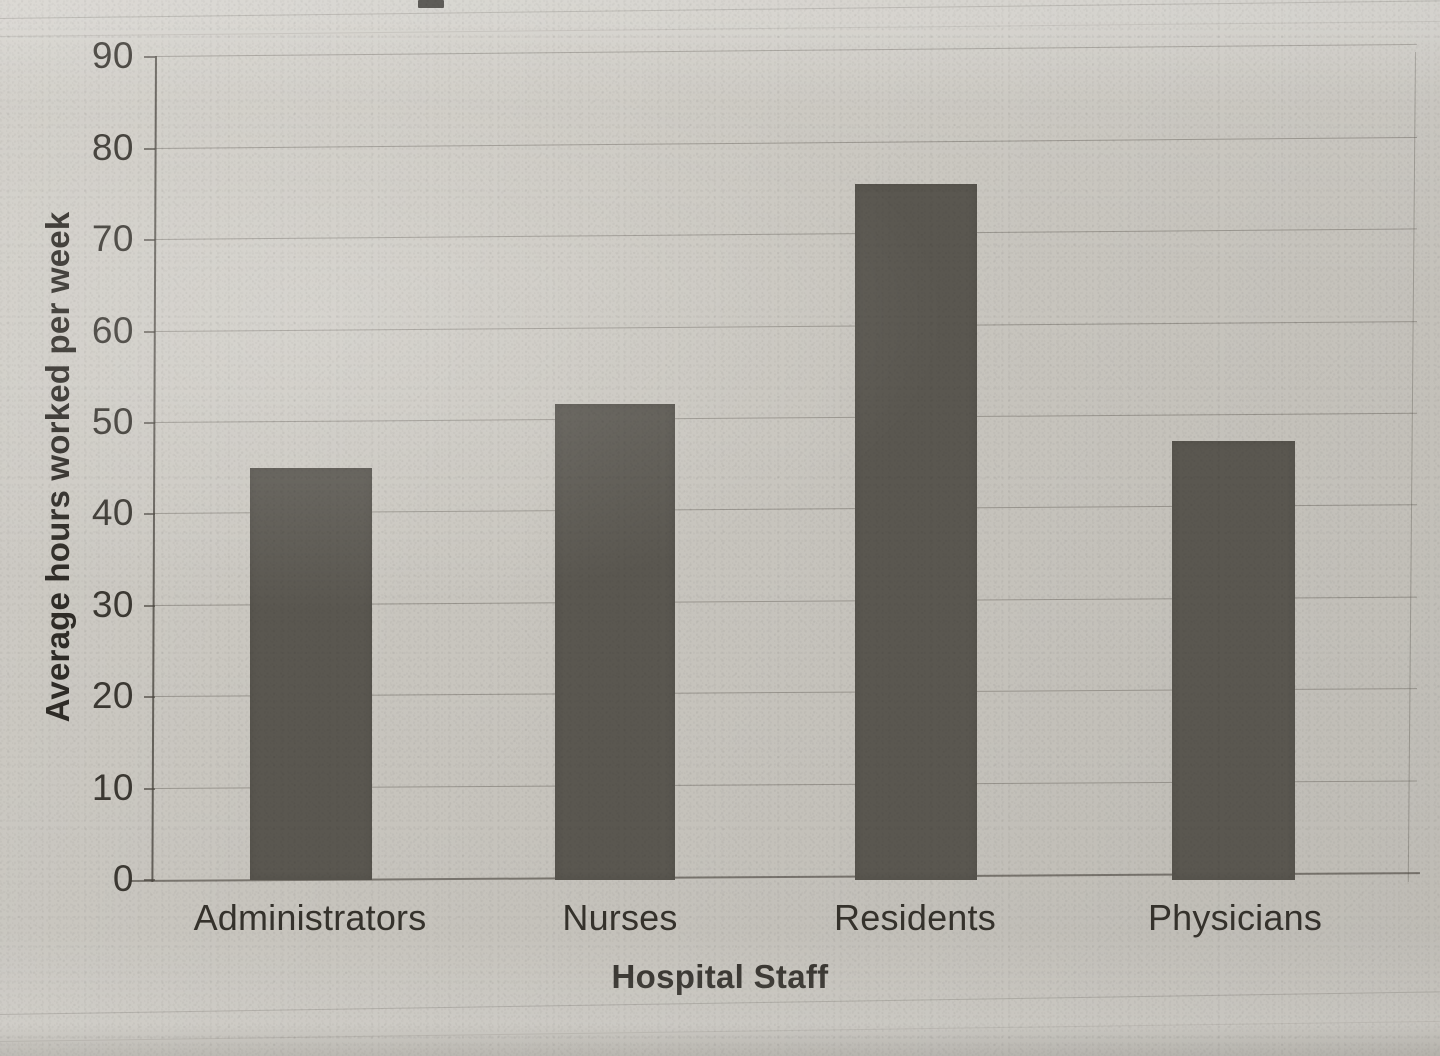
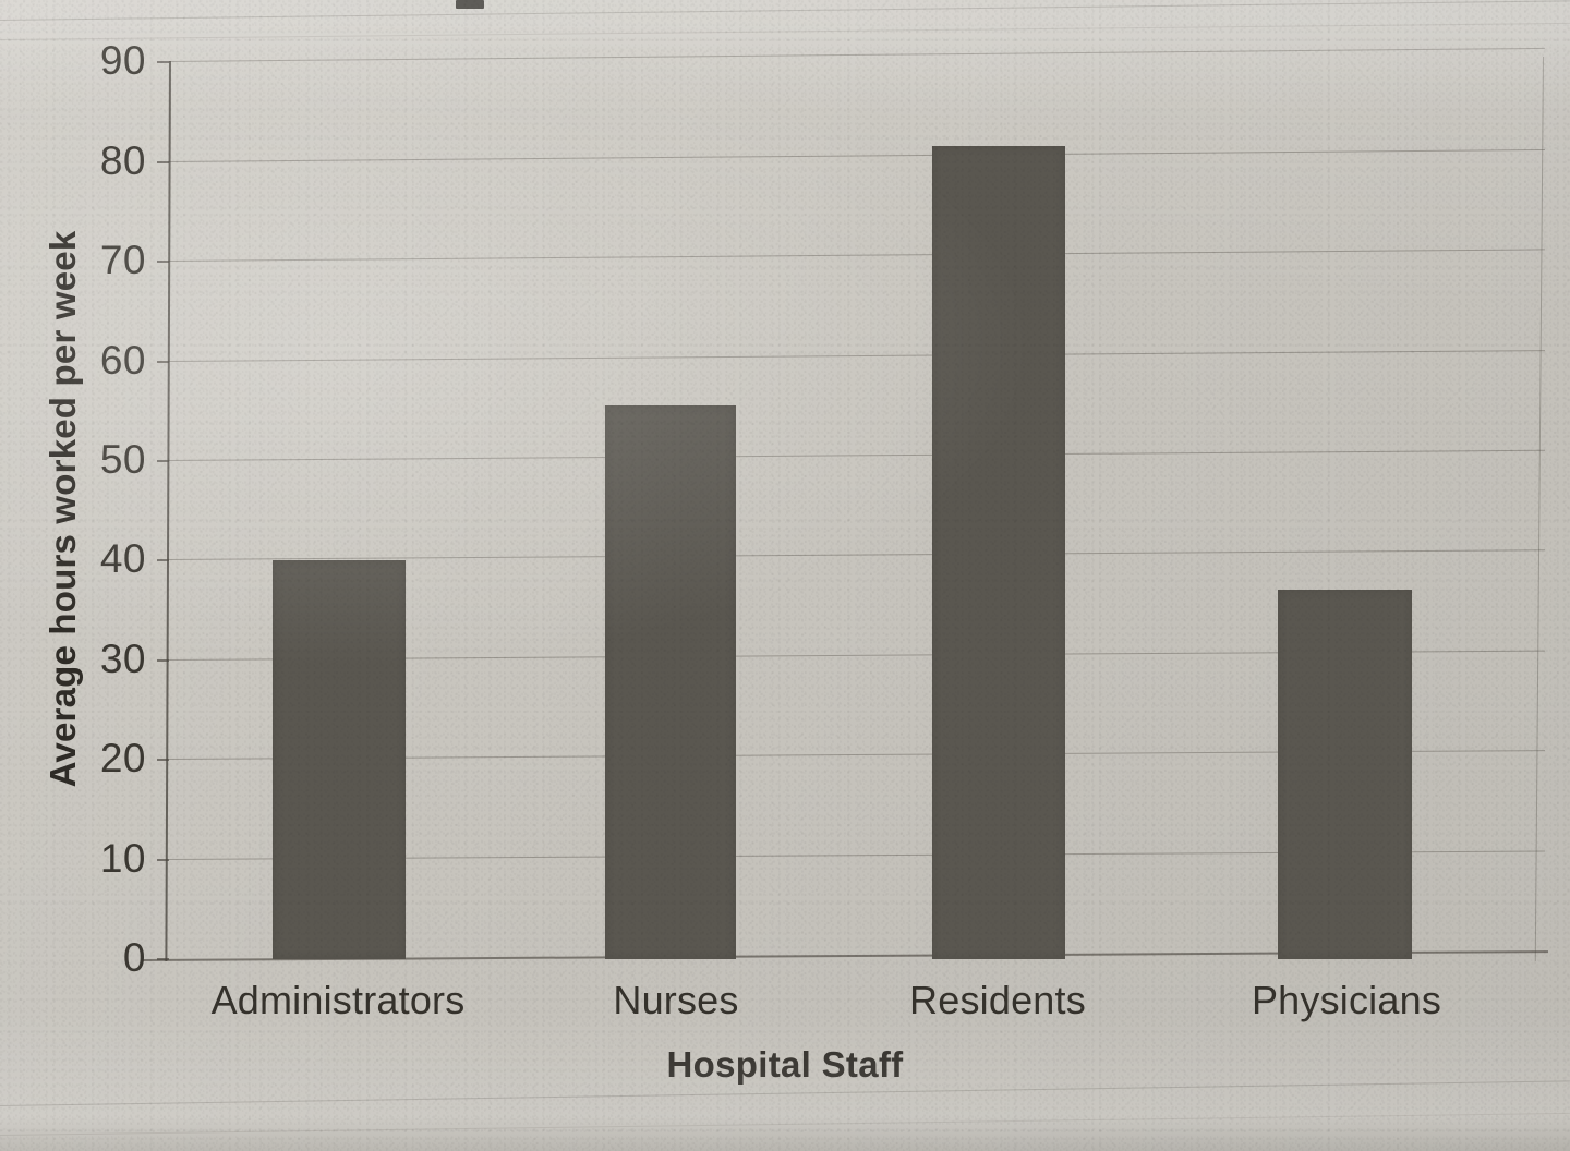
Administrators: 45 -> 40
Nurses: 52 -> 56
Residents: 76 -> 82
Physicians: 48 -> 37
